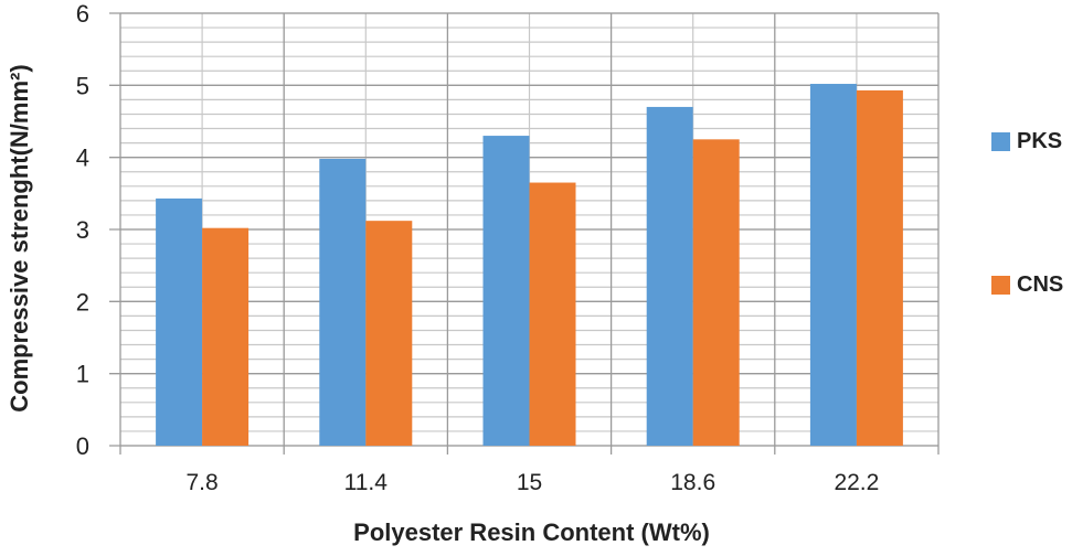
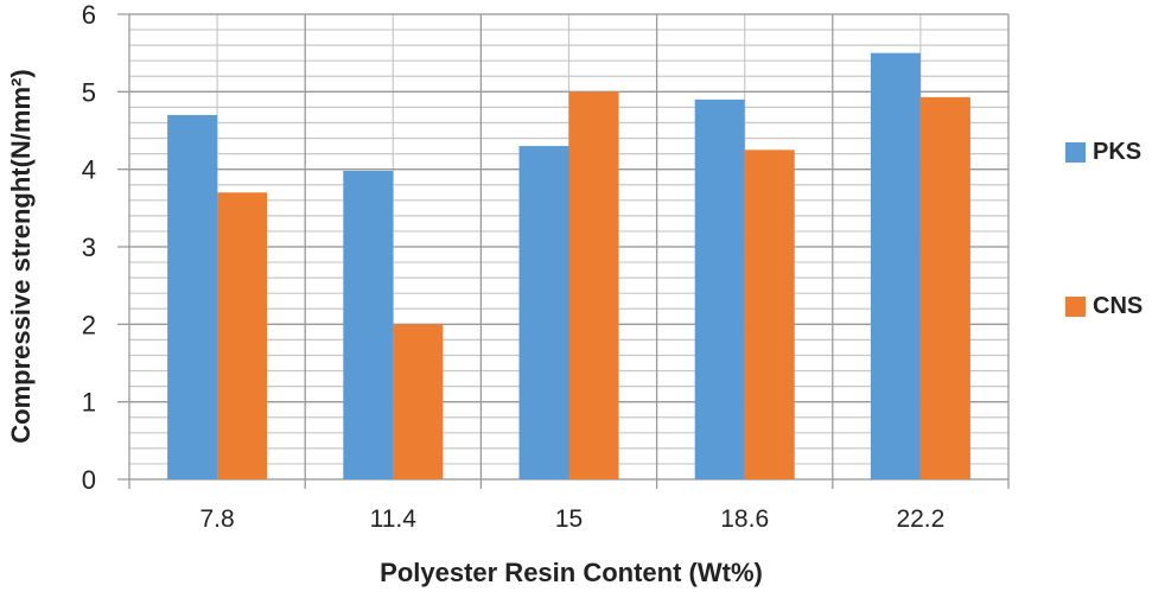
PKS/7.8: 3.4 -> 4.7
CNS/7.8: 3.0 -> 3.7
CNS/11.4: 3.1 -> 2.0
CNS/15: 3.6 -> 5.0
PKS/18.6: 4.7 -> 4.9
PKS/22.2: 5.0 -> 5.5
